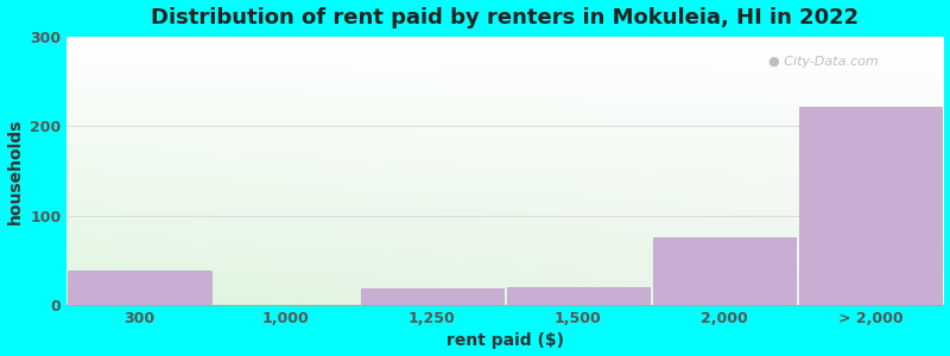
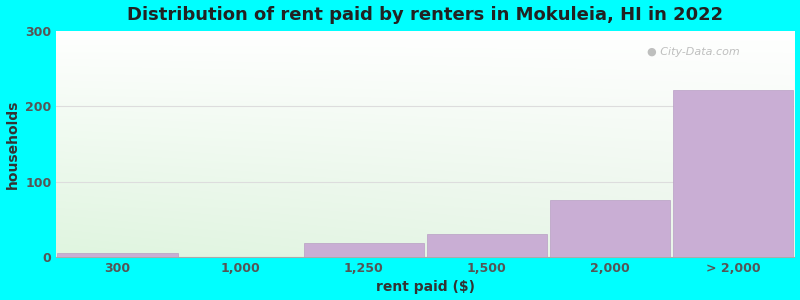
300: 38 -> 5
1,500: 20 -> 30
